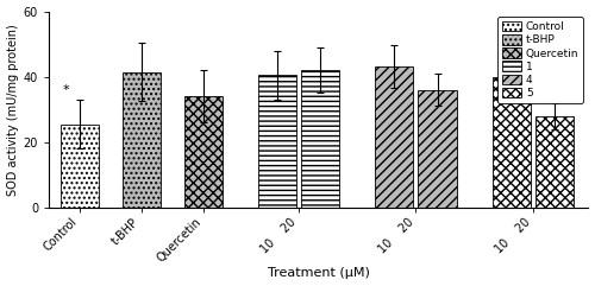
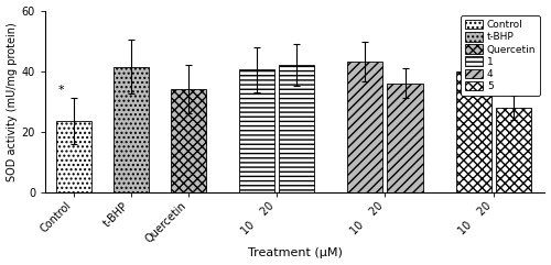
Control: 25.5 -> 23.5
